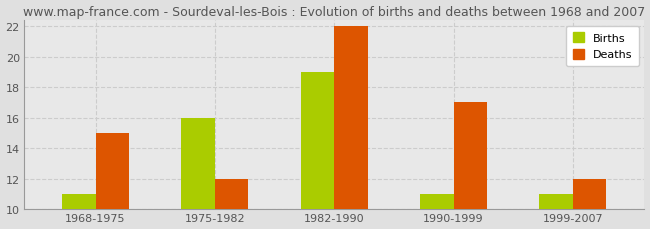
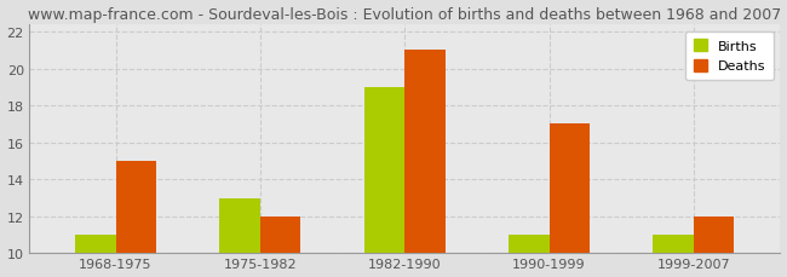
Births/1975-1982: 16 -> 13
Deaths/1982-1990: 22 -> 21
